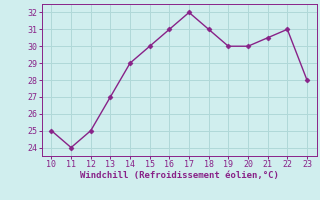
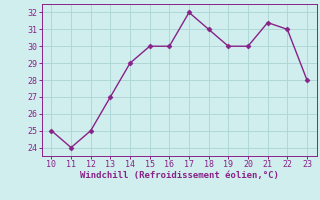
16: 31.0 -> 30.0
21: 30.5 -> 31.4
